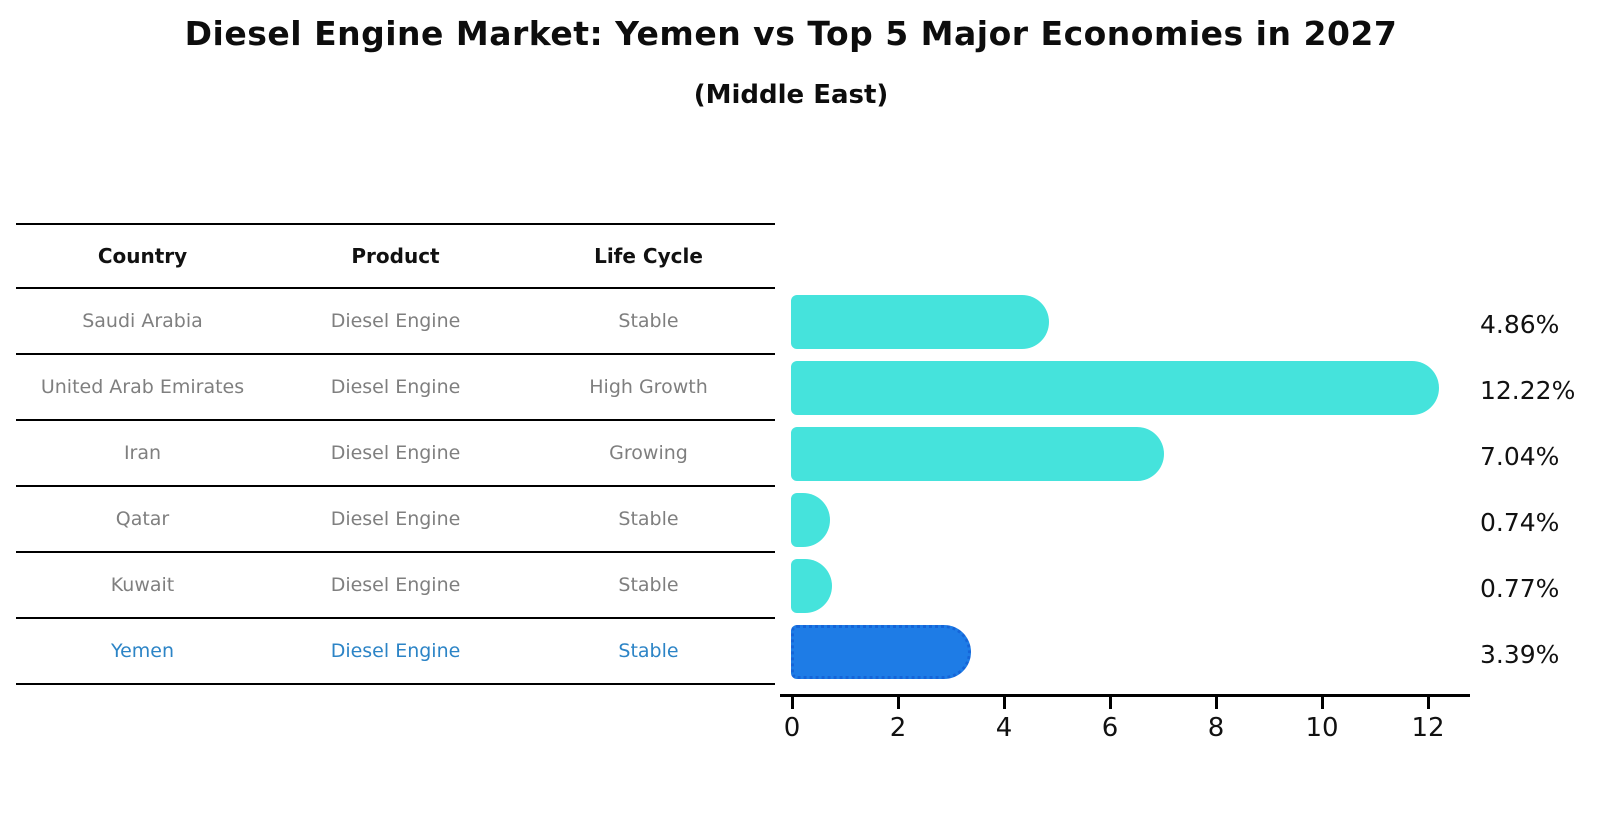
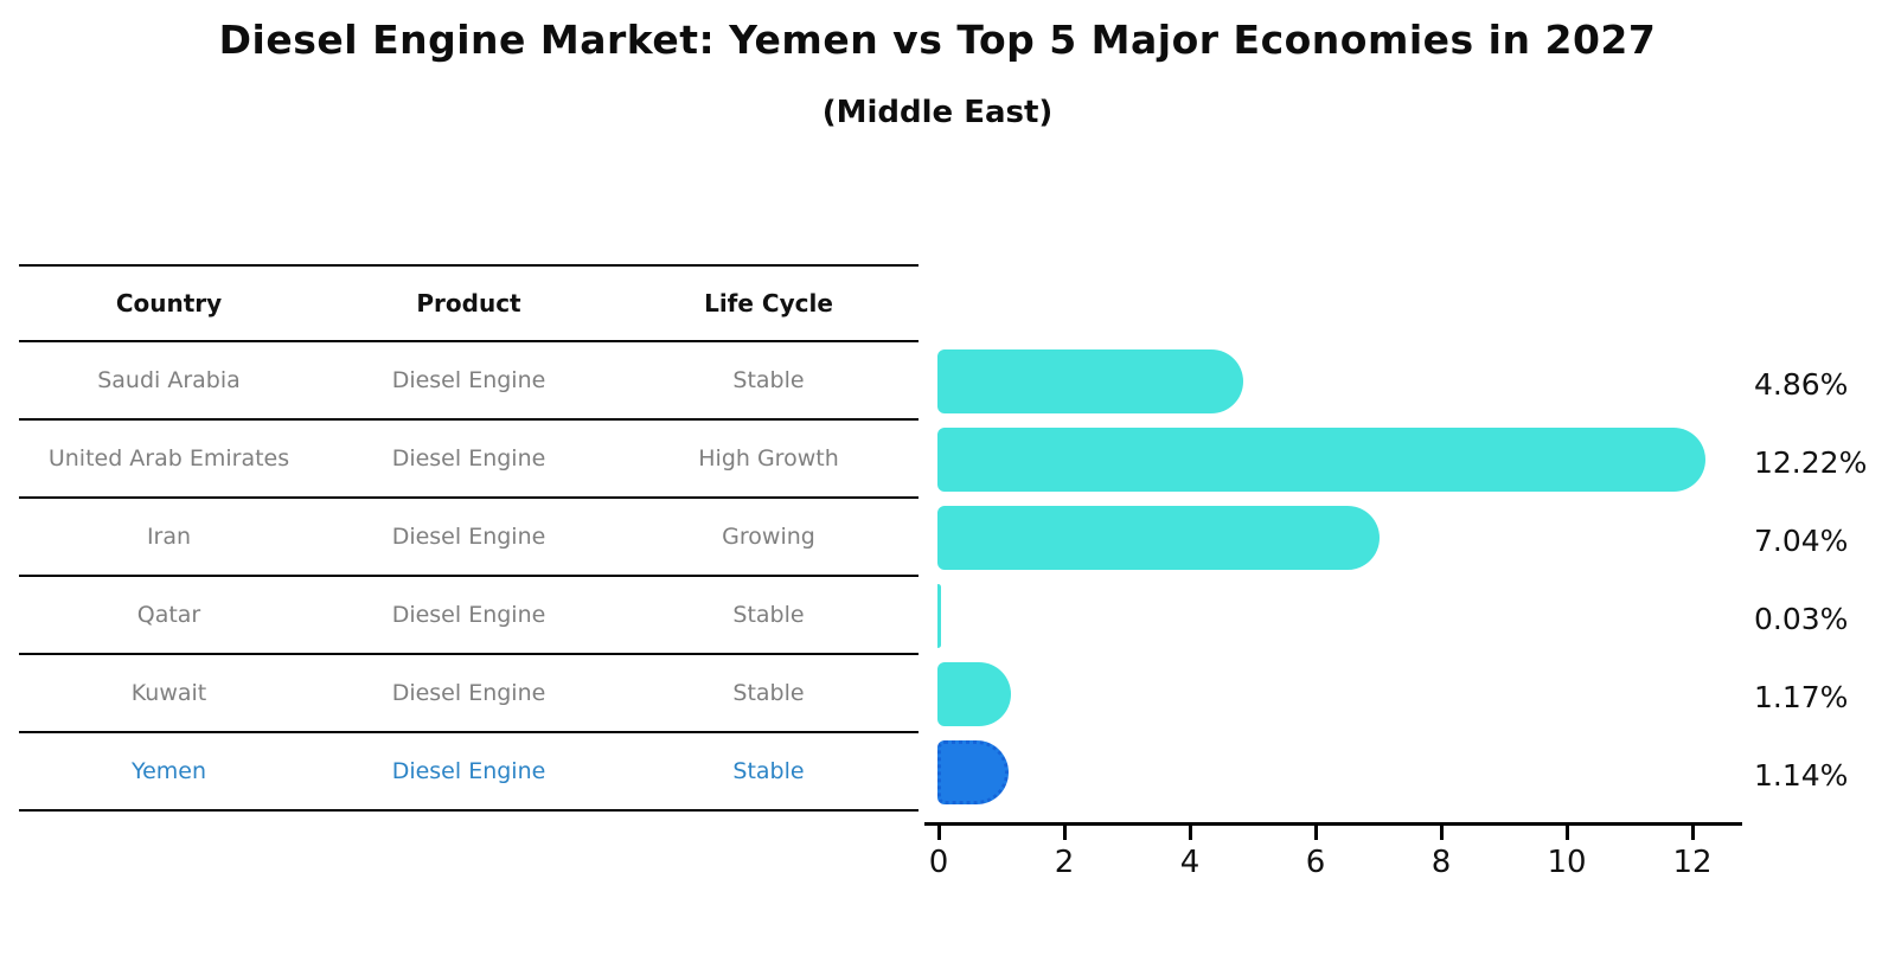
Qatar: 0.74% -> 0.03%
Kuwait: 0.77% -> 1.17%
Yemen: 3.39% -> 1.14%
